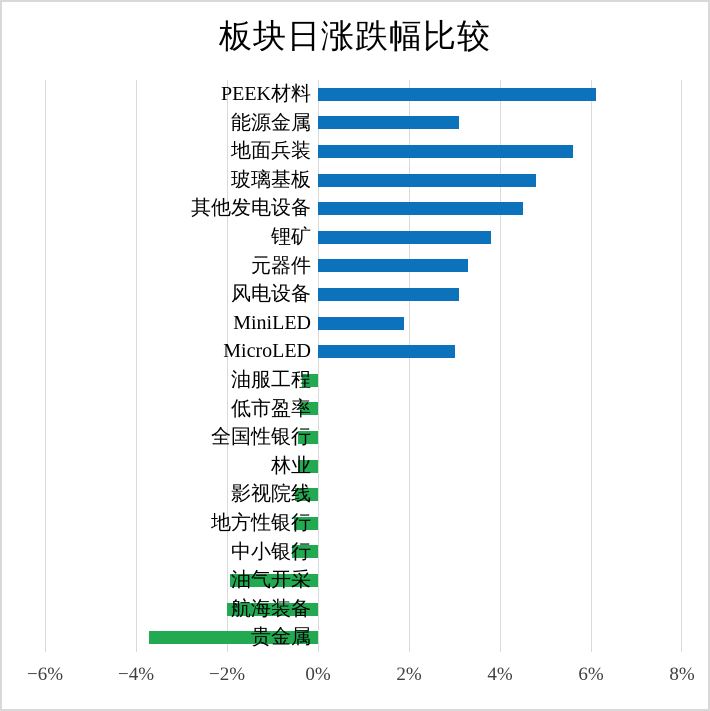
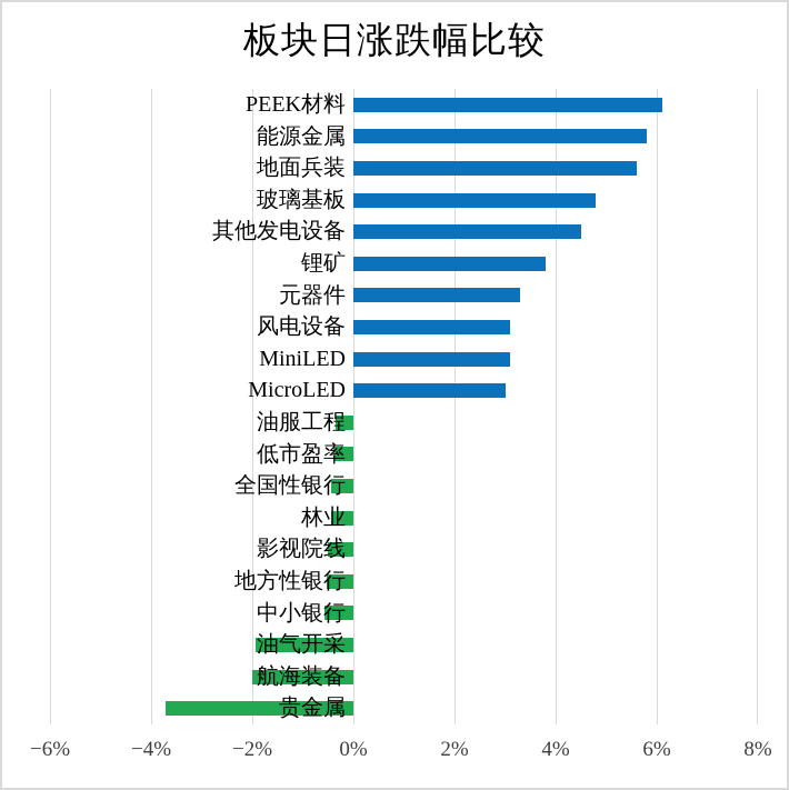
能源金属: 3.1% -> 5.8%
MiniLED: 1.9% -> 3.1%
